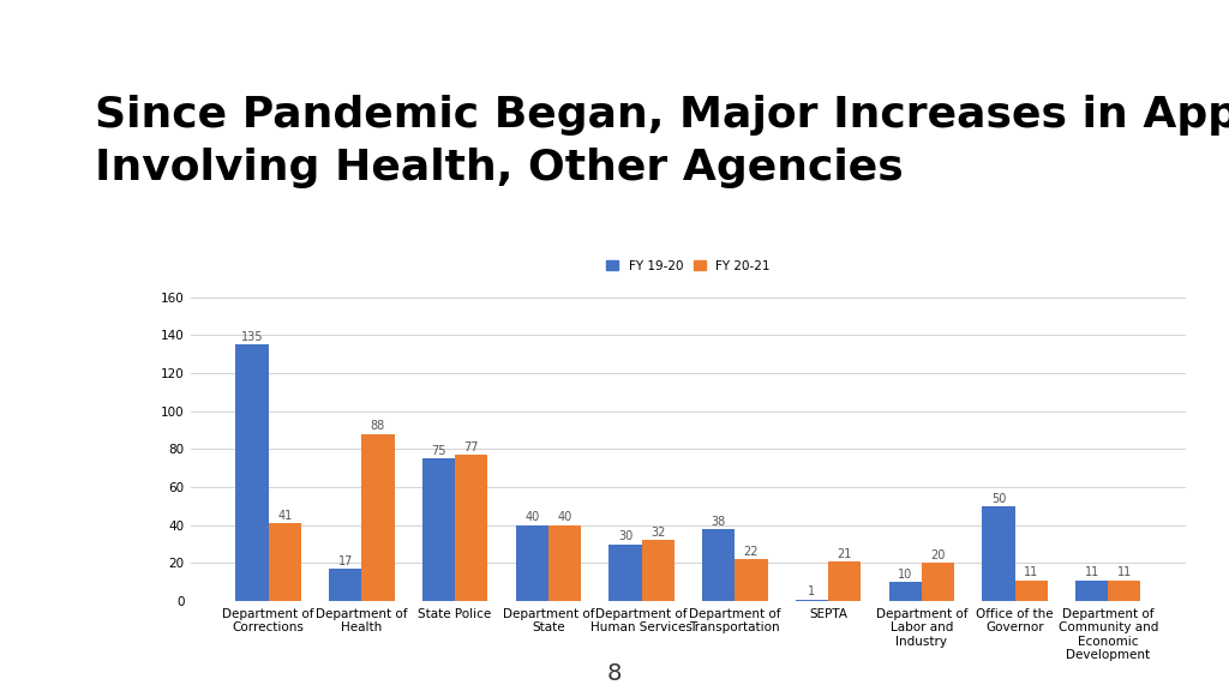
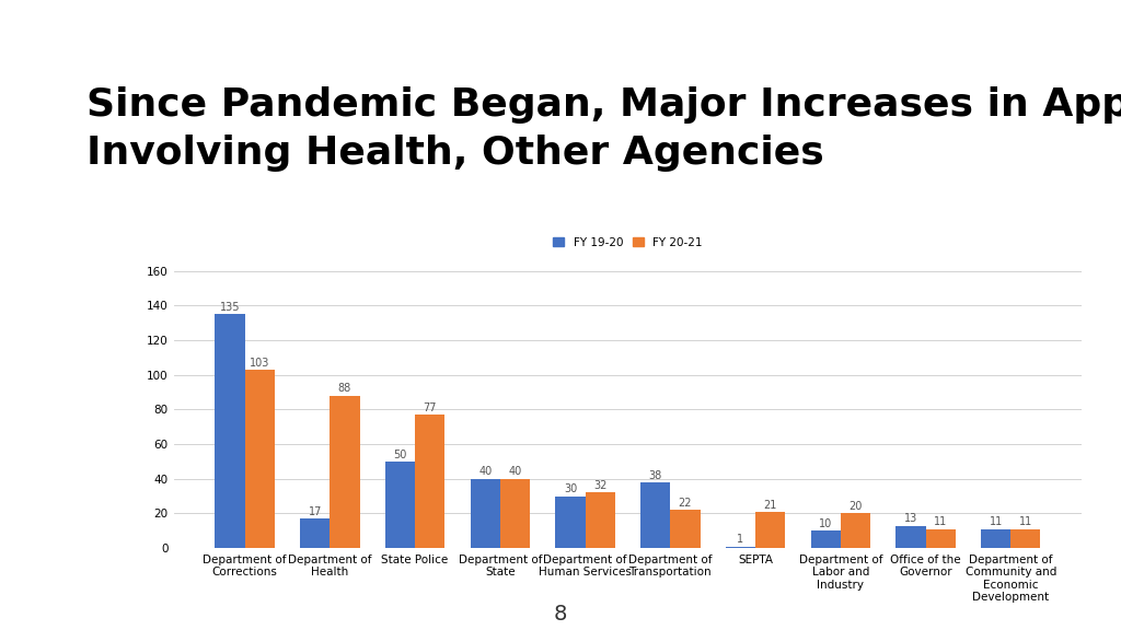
FY 20-21/Department of Corrections: 41 -> 103
FY 19-20/State Police: 75 -> 50
FY 19-20/Office of the Governor: 50 -> 13
